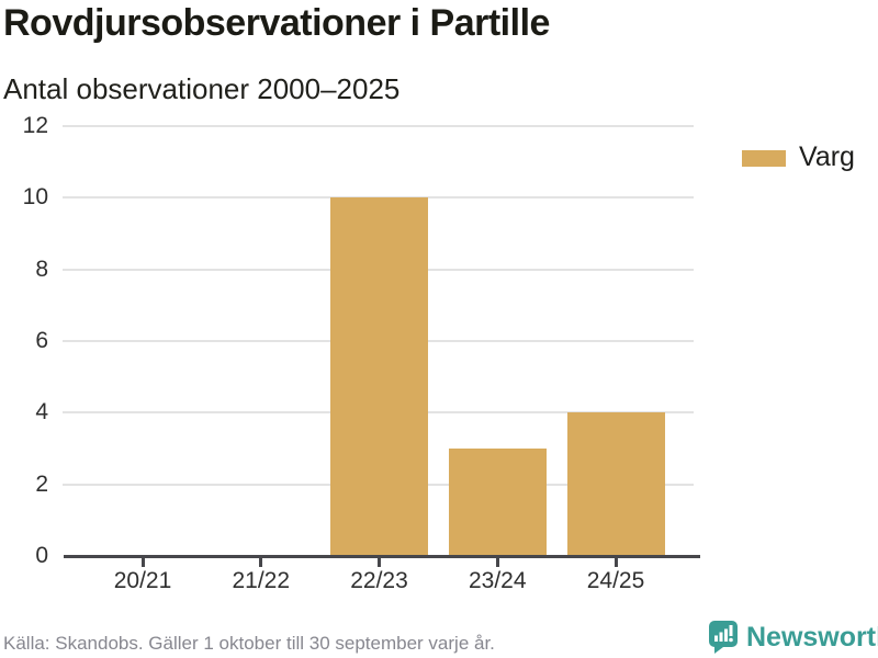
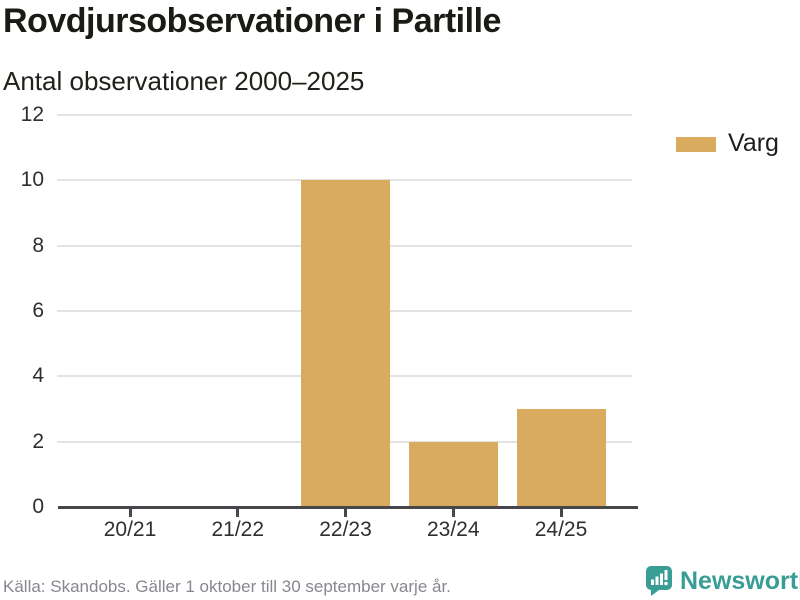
23/24: 3 -> 2
24/25: 4 -> 3
